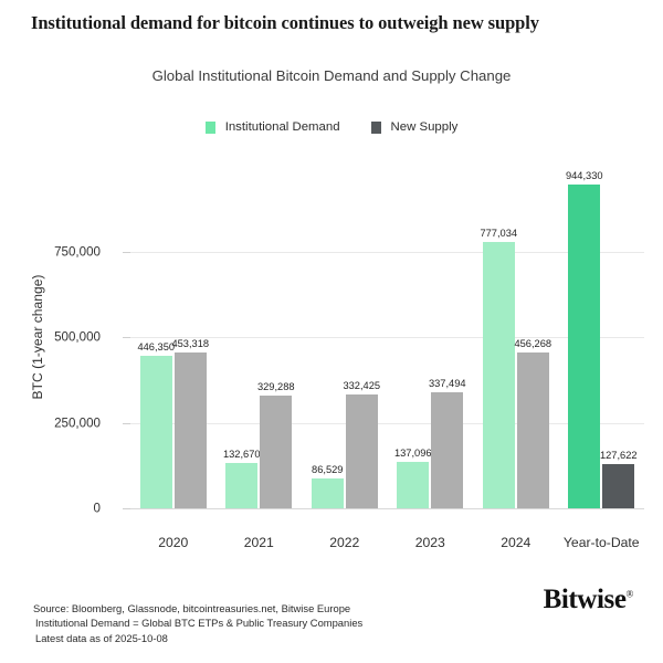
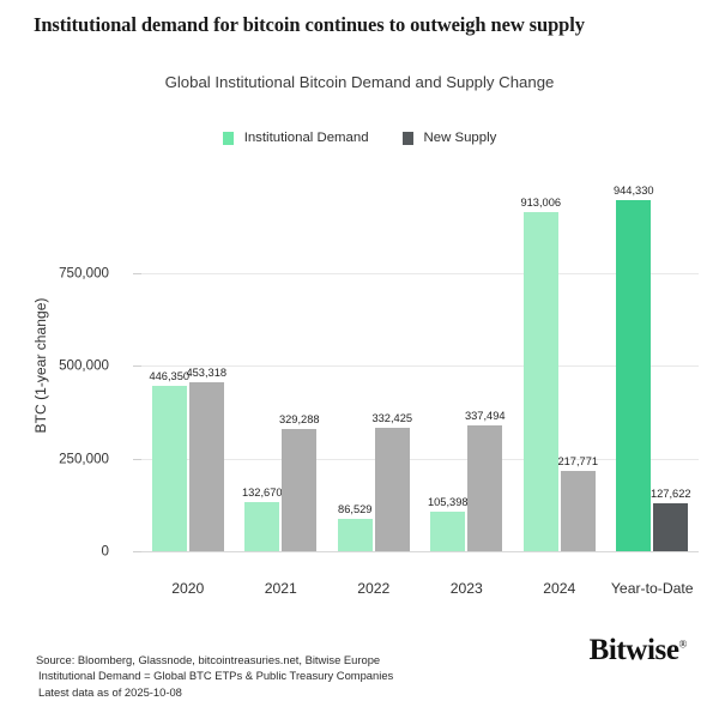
Institutional Demand/2023: 137,096 -> 105,398
Institutional Demand/2024: 777,034 -> 913,006
New Supply/2024: 456,268 -> 217,771
